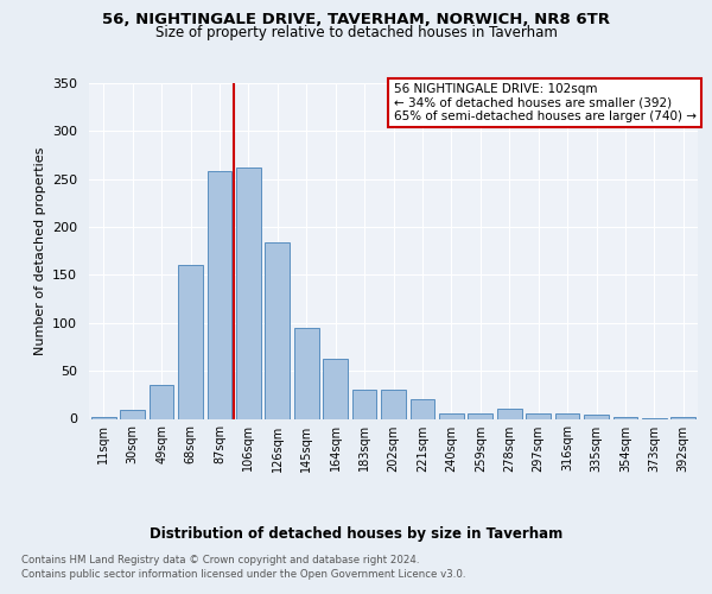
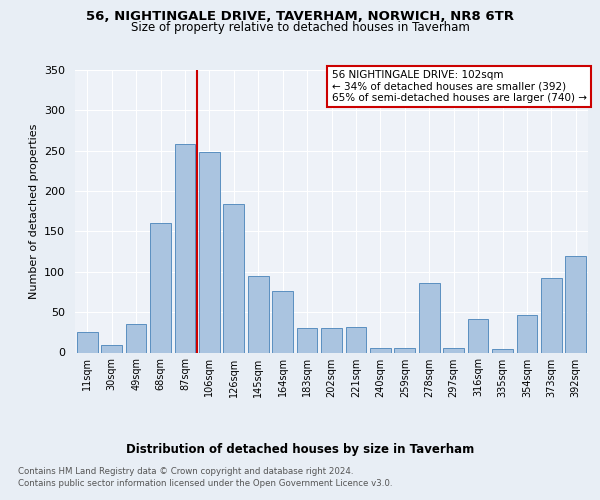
11sqm: 2 -> 26
106sqm: 262 -> 248
164sqm: 62 -> 76
221sqm: 21 -> 32
278sqm: 11 -> 86
316sqm: 5 -> 42
354sqm: 2 -> 46
373sqm: 1 -> 92
392sqm: 2 -> 120
